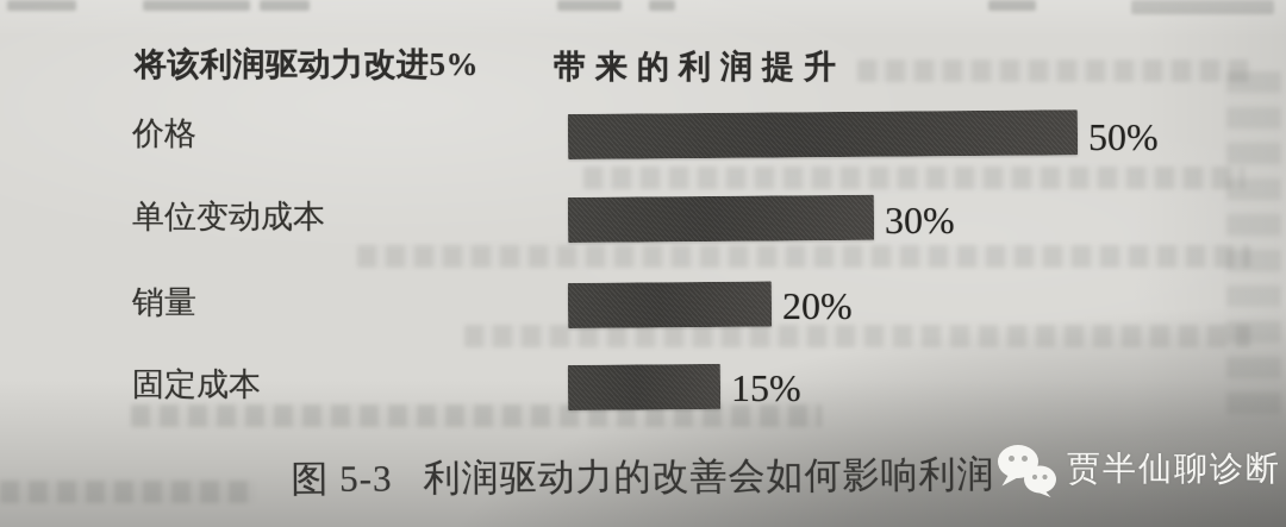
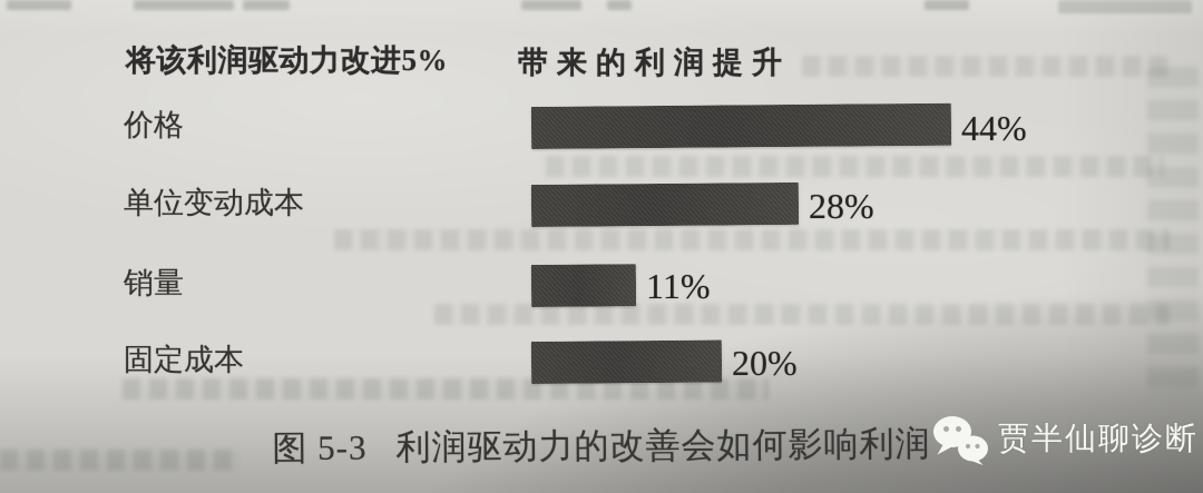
价格: 50% -> 44%
单位变动成本: 30% -> 28%
销量: 20% -> 11%
固定成本: 15% -> 20%
